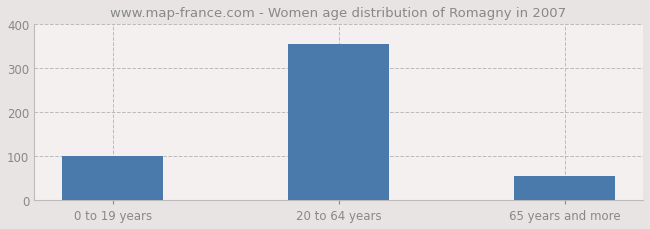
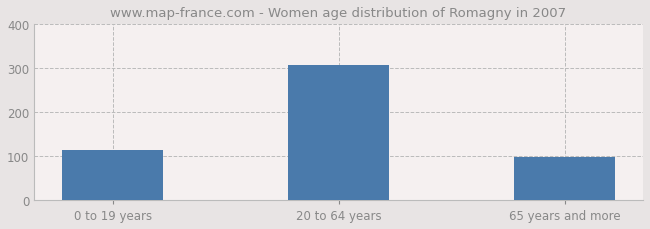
0 to 19 years: 100 -> 113
20 to 64 years: 355 -> 308
65 years and more: 55 -> 99
